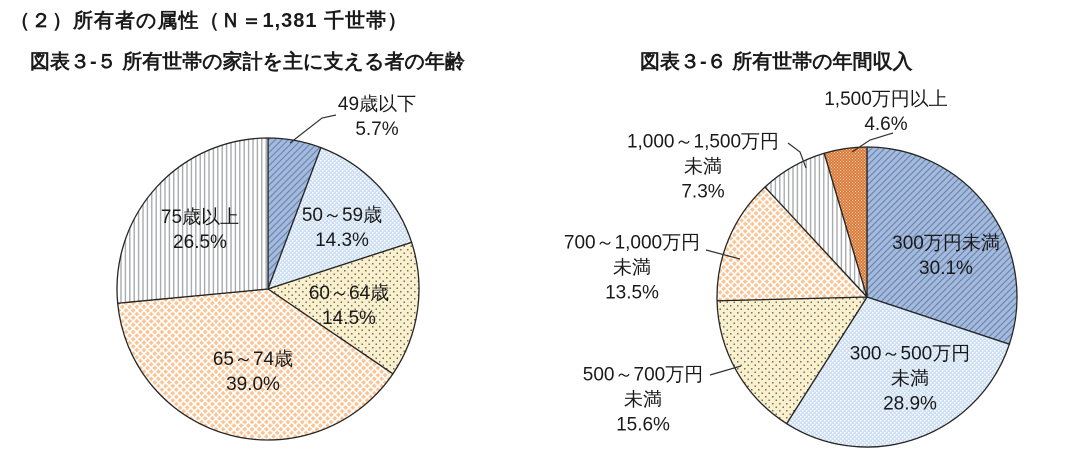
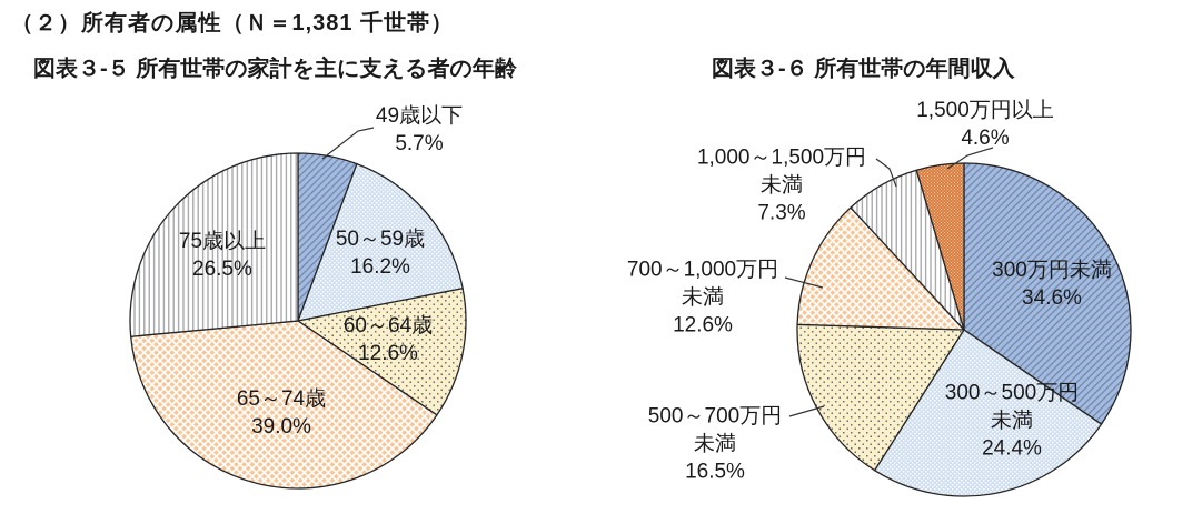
図表３-５ 所有世帯の家計を主に支える者の年齢/50～59歳: 14.3% -> 16.2%
図表３-５ 所有世帯の家計を主に支える者の年齢/60～64歳: 14.5% -> 12.6%
図表３-６ 所有世帯の年間収入/300万円未満: 30.1% -> 34.6%
図表３-６ 所有世帯の年間収入/300～500万円: 28.9% -> 24.4%
図表３-６ 所有世帯の年間収入/500～700万円: 15.6% -> 16.5%
図表３-６ 所有世帯の年間収入/700～1,000万円: 13.5% -> 12.6%
